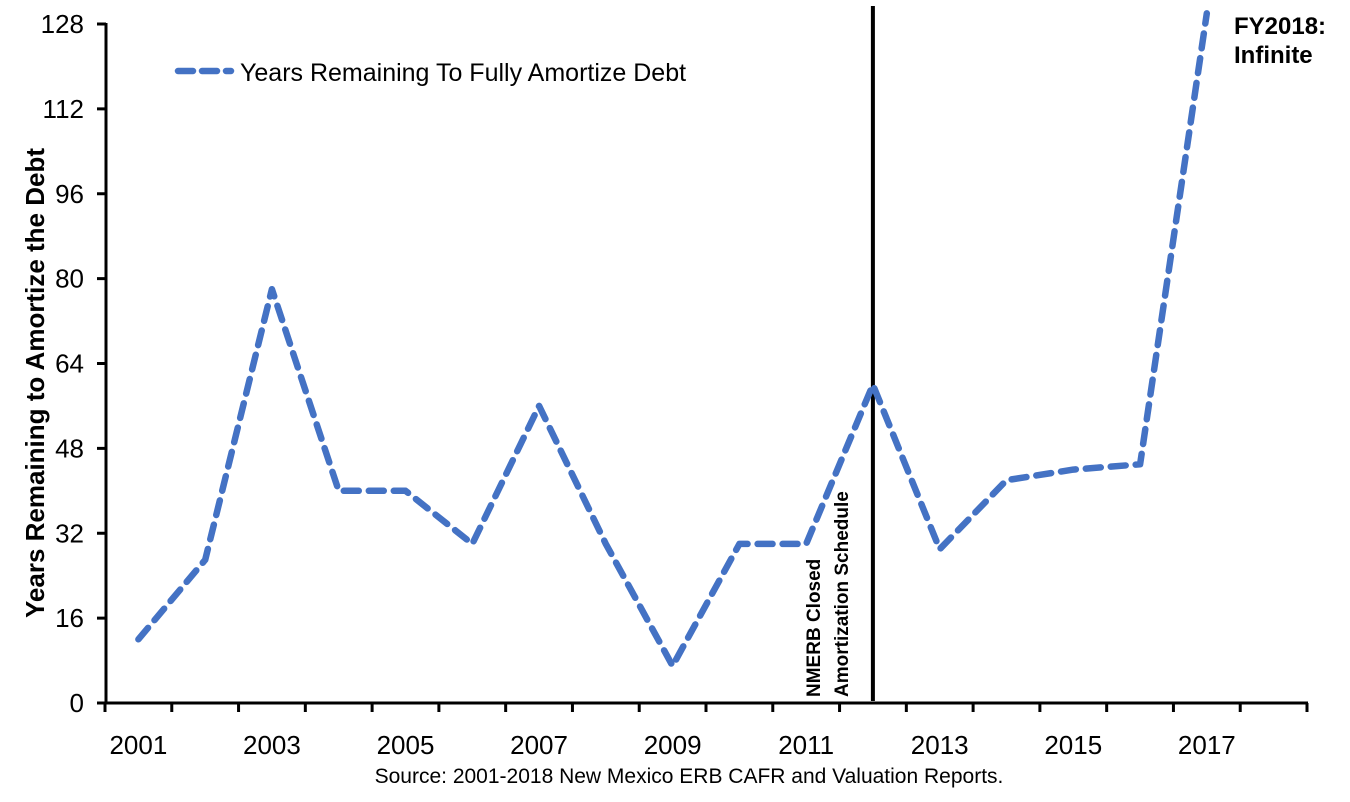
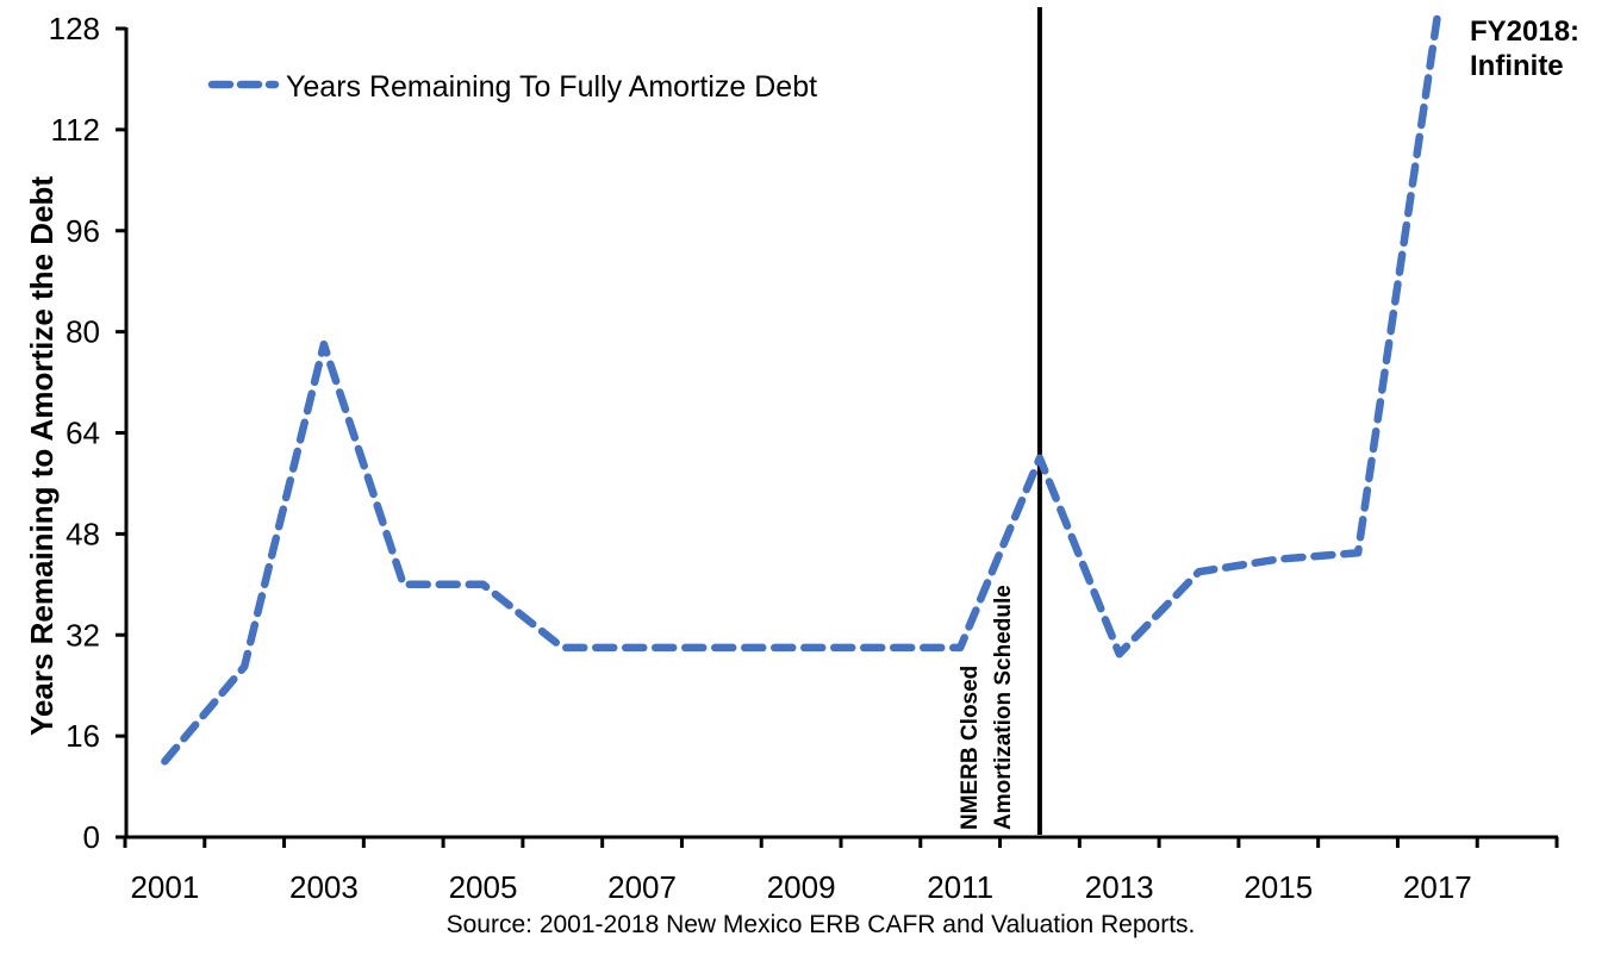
2007: 56 -> 30
2009: 7 -> 30
